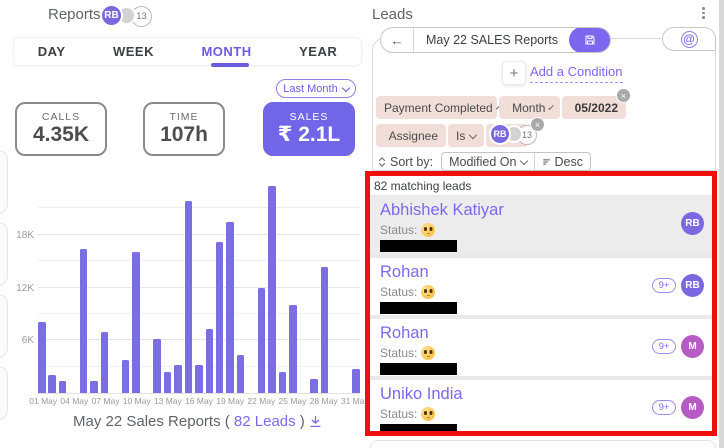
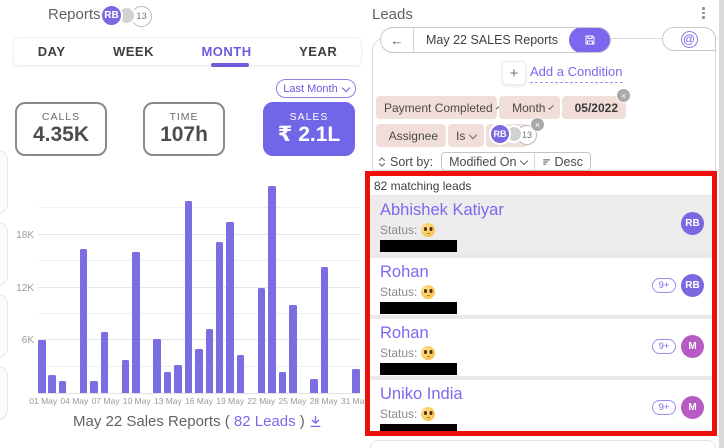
01 May: 8K -> 6K
16 May: 3K -> 5K
